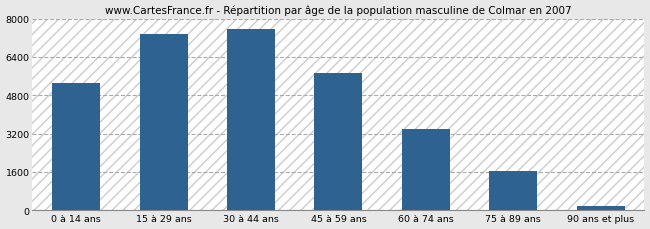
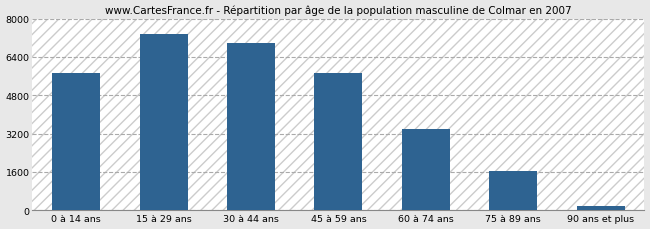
0 à 14 ans: 5300 -> 5750
30 à 44 ans: 7550 -> 7000
